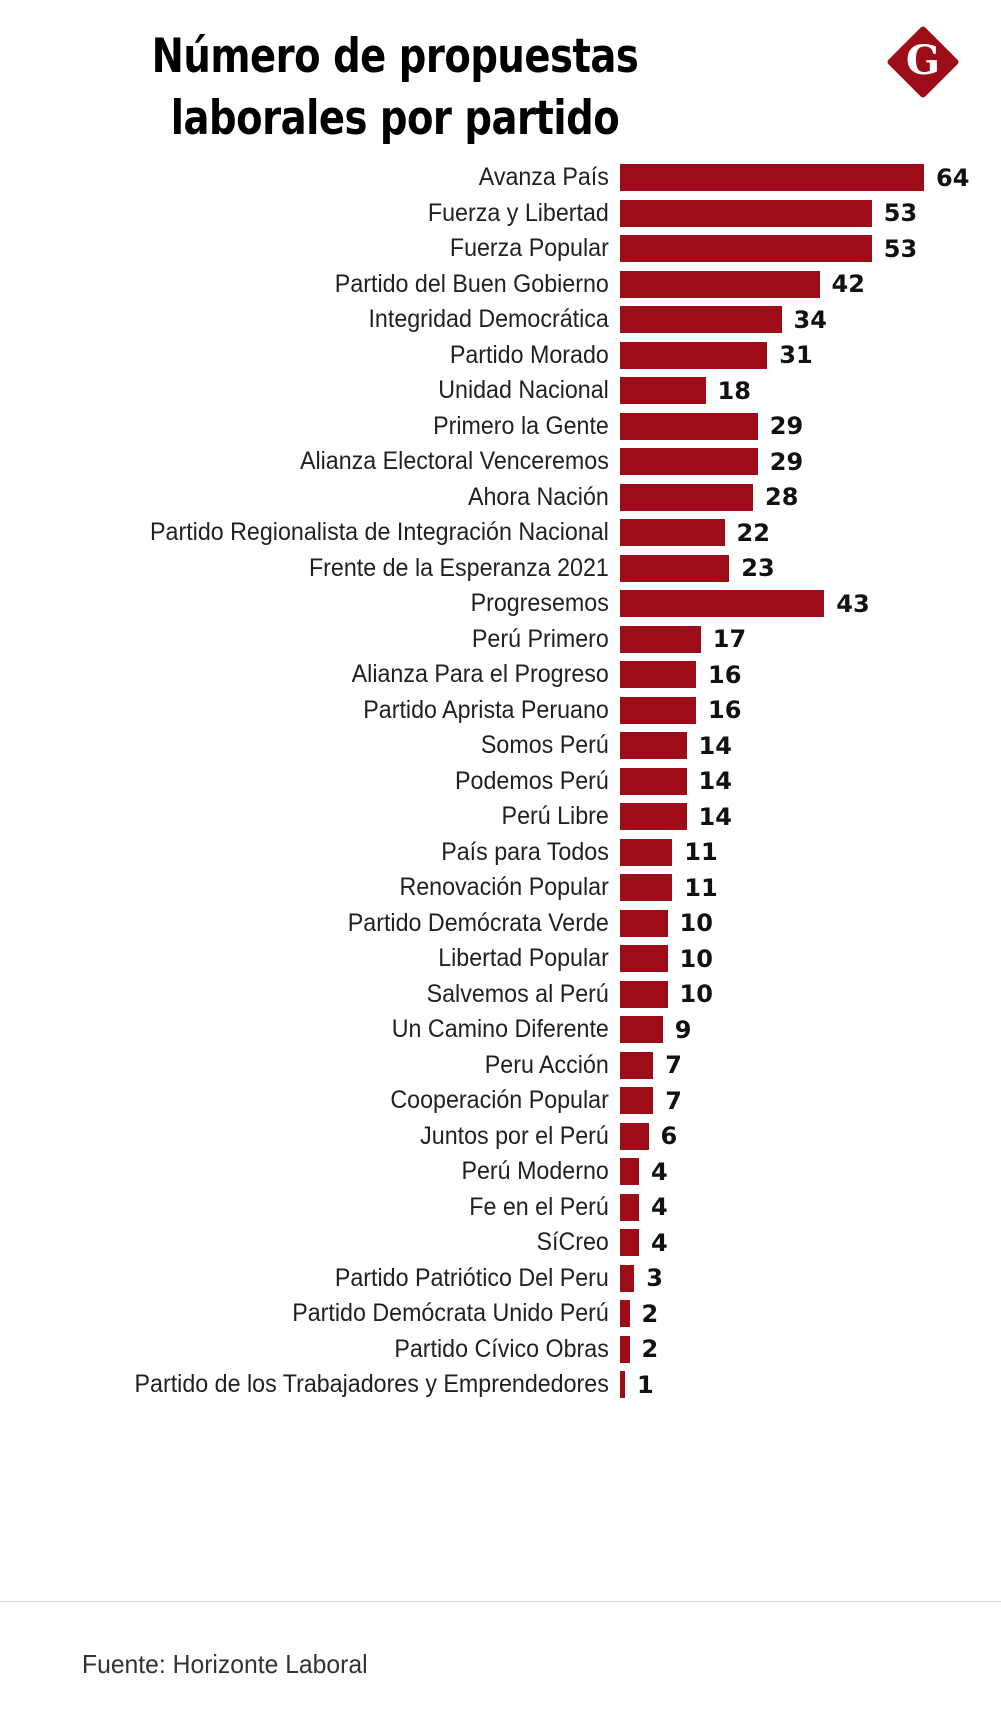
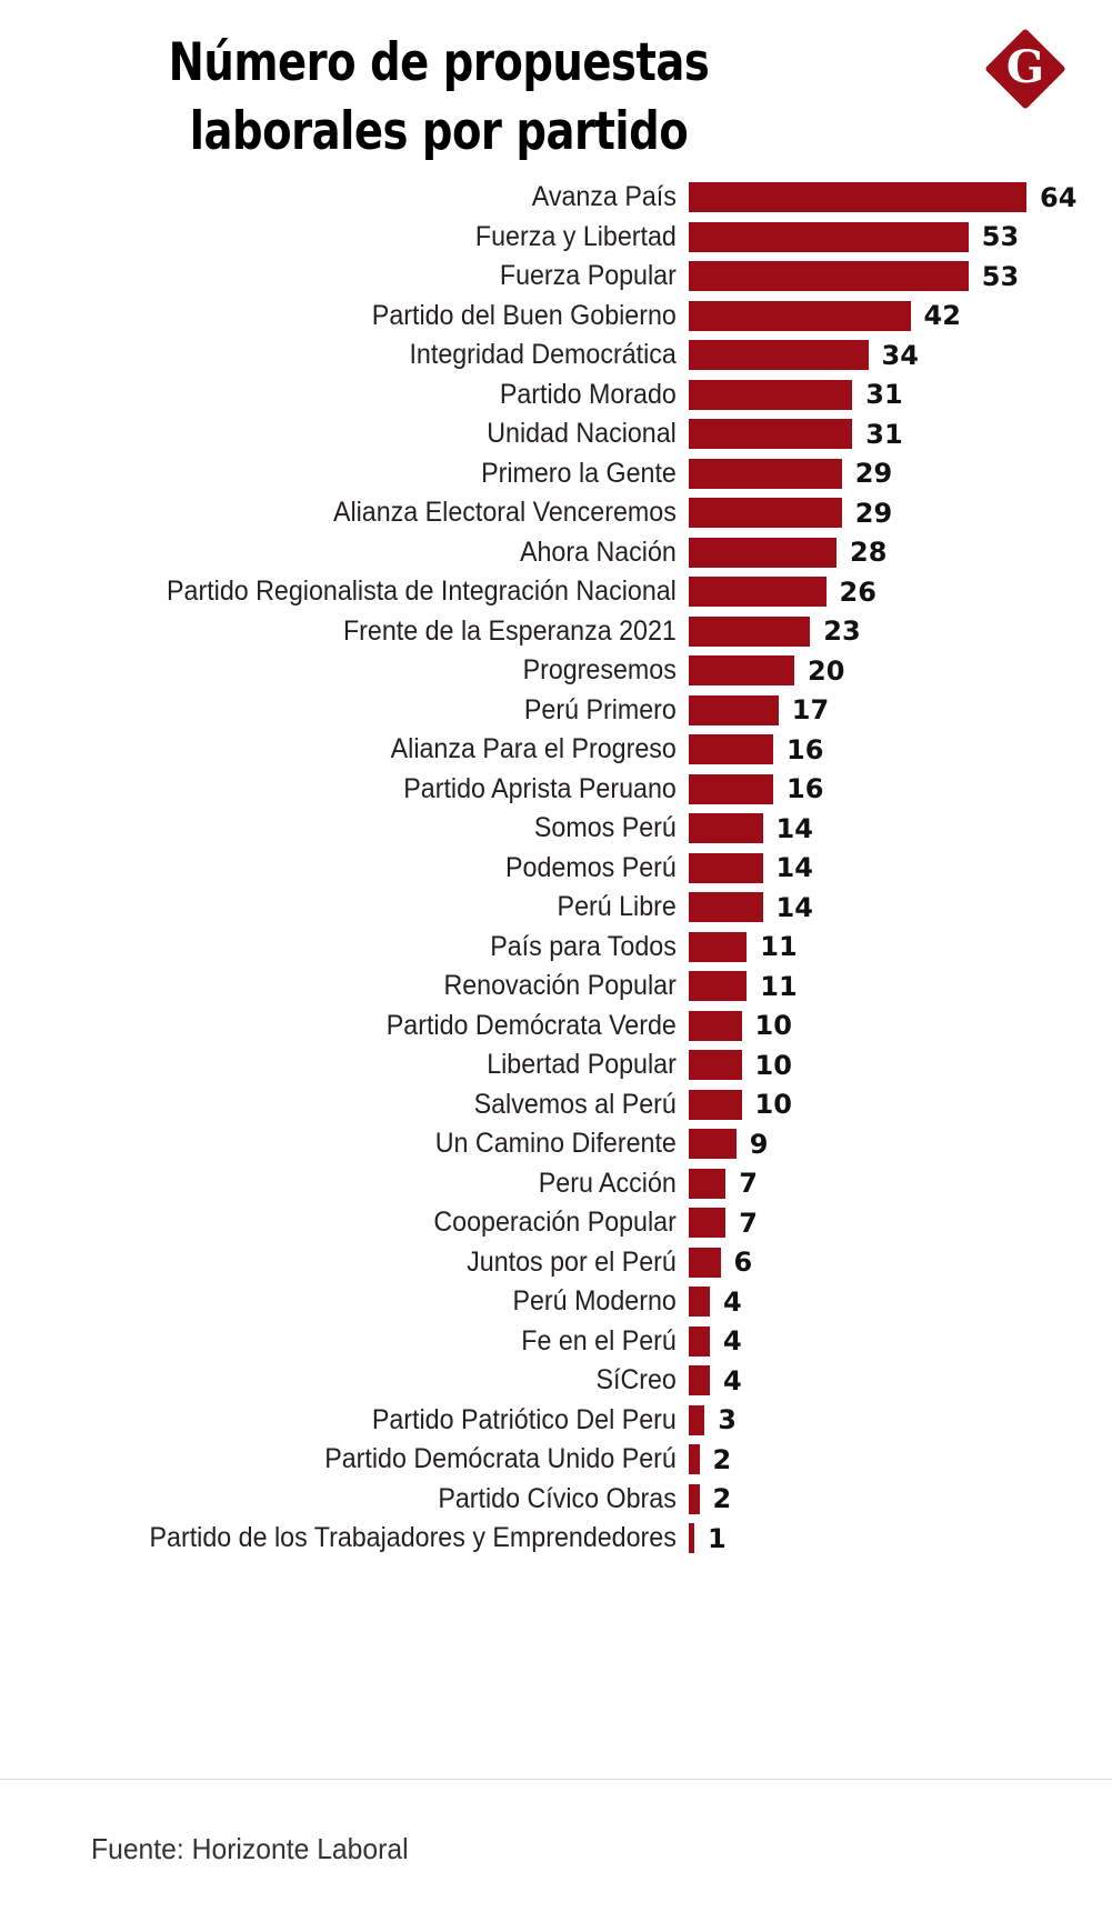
Unidad Nacional: 18 -> 31
Partido Regionalista de Integración Nacional: 22 -> 26
Progresemos: 43 -> 20
